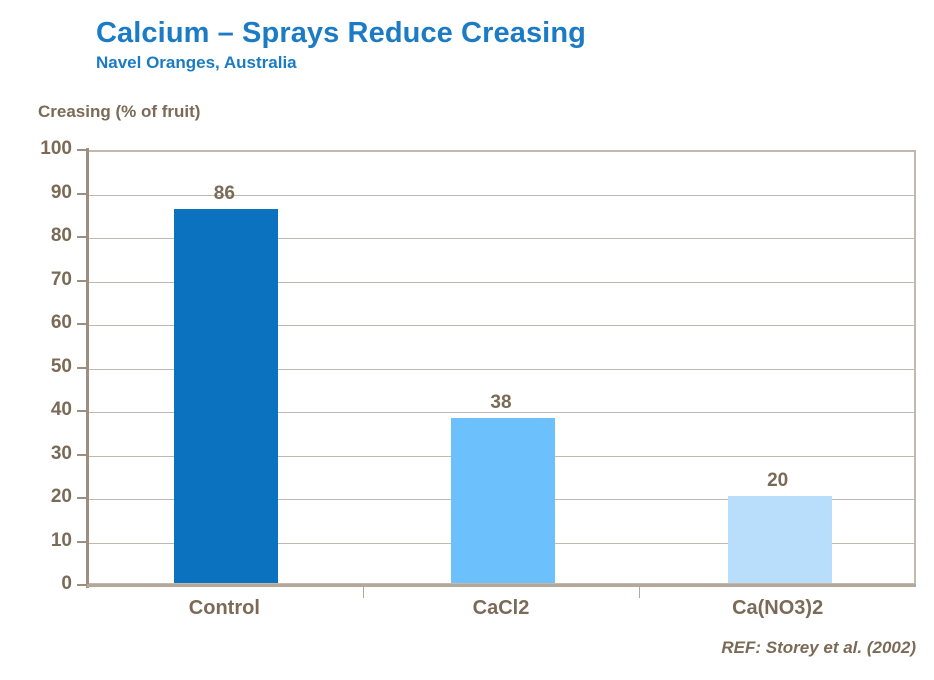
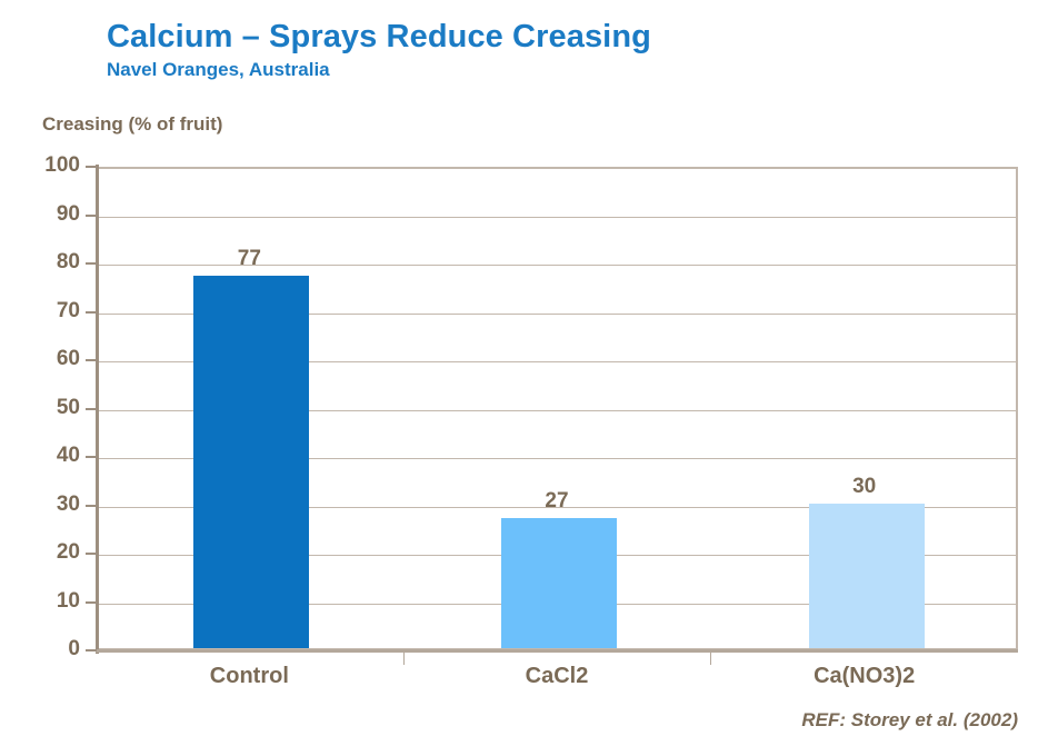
Control: 86 -> 77
CaCl2: 38 -> 27
Ca(NO3)2: 20 -> 30
